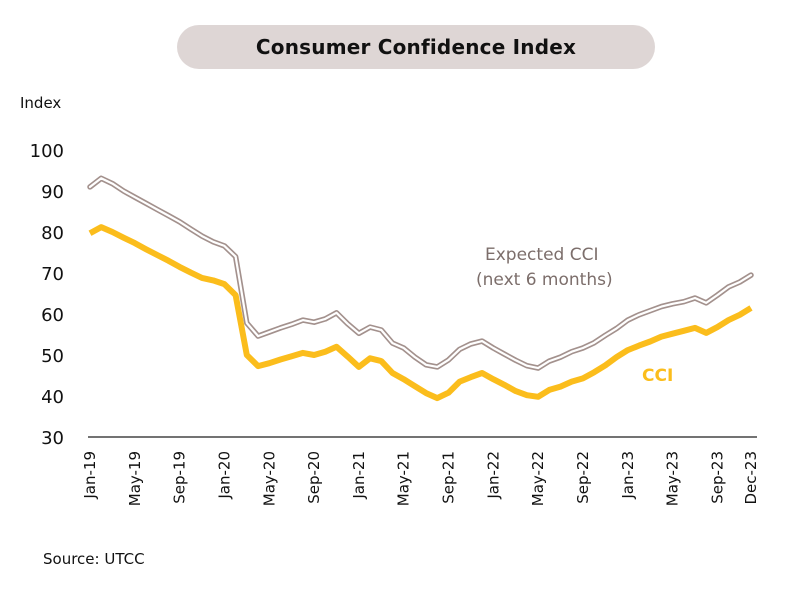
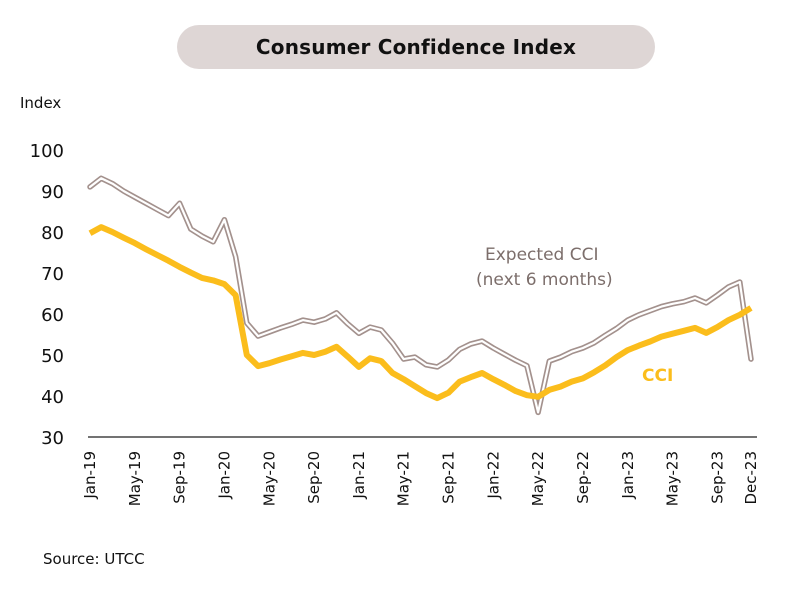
Expected CCI (next 6 months)/Sep-19: 82 -> 87
Expected CCI (next 6 months)/Jan-20: 77 -> 83
Expected CCI (next 6 months)/May-21: 52 -> 49
Expected CCI (next 6 months)/May-22: 47 -> 36
Expected CCI (next 6 months)/Dec-23: 70 -> 49
